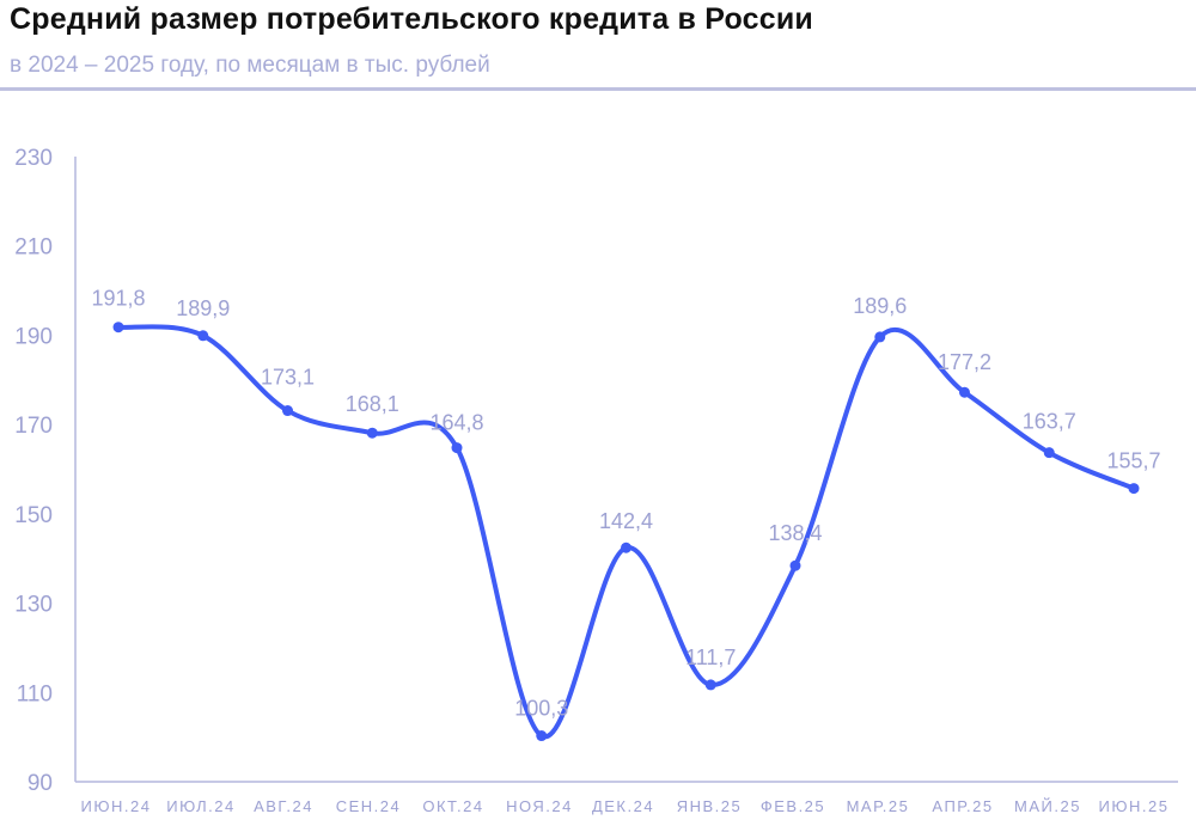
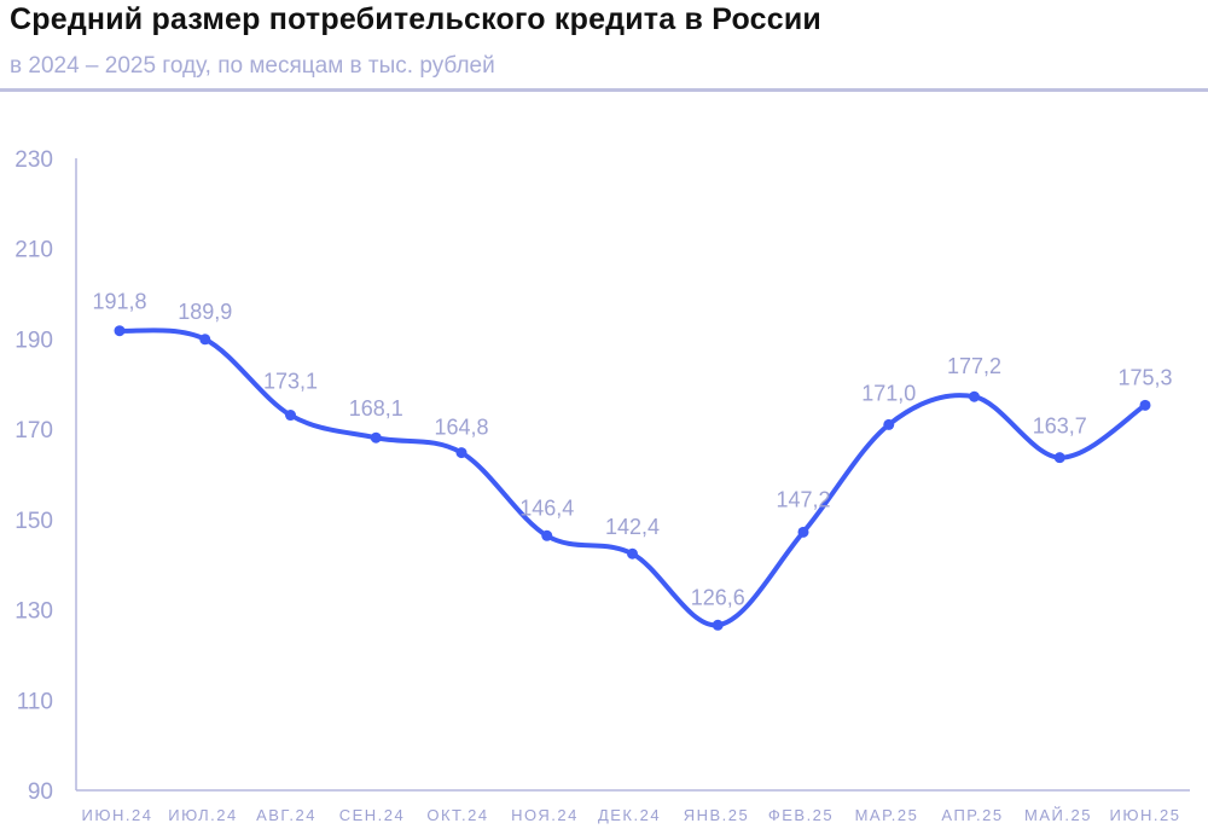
НОЯ.24: 100,3 -> 146,4
ЯНВ.25: 111,7 -> 126,6
ФЕВ.25: 138,4 -> 147,2
МАР.25: 189,6 -> 171,0
ИЮН.25: 155,7 -> 175,3
